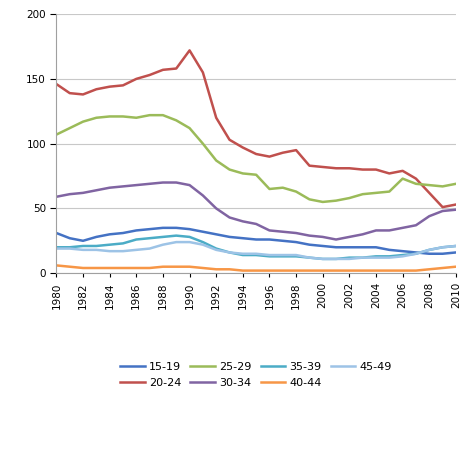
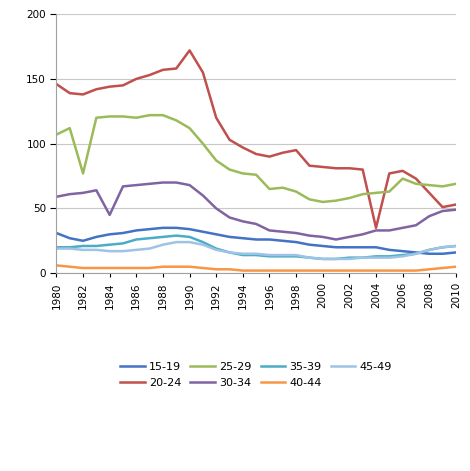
25-29/1982: 117 -> 77
30-34/1984: 66 -> 45
20-24/2004: 80 -> 35
